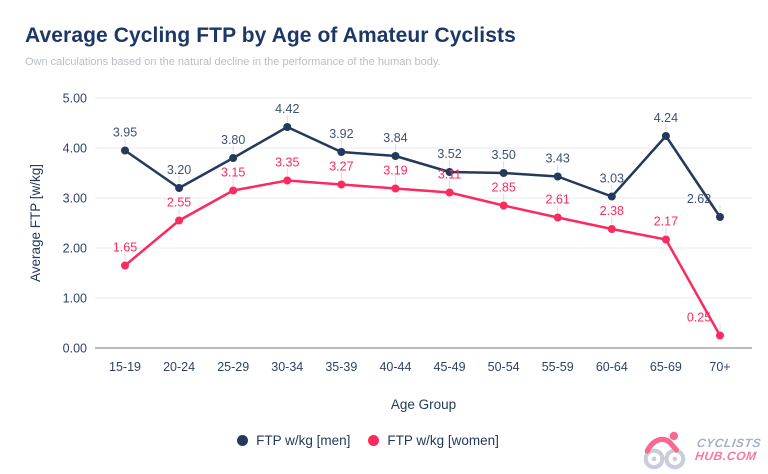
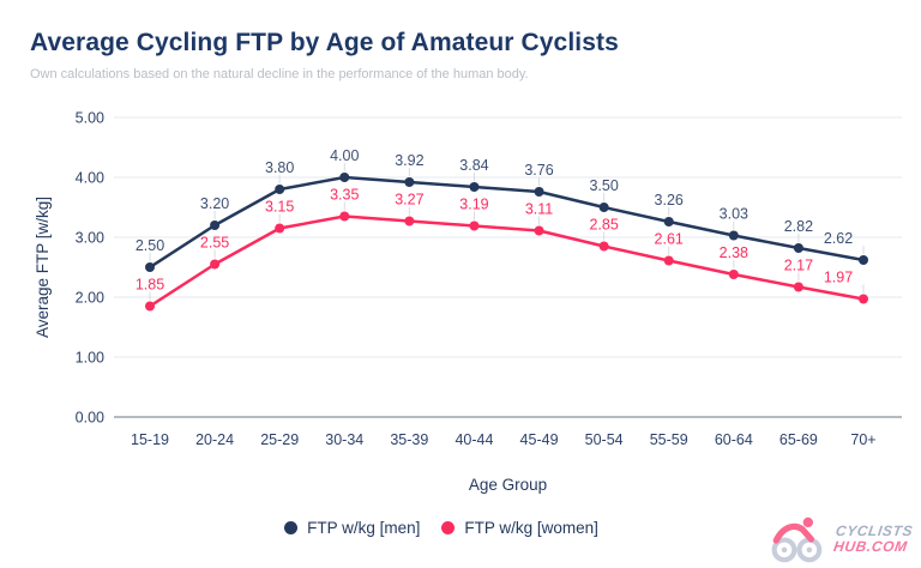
FTP w/kg [men]/15-19: 3.95 -> 2.50
FTP w/kg [women]/15-19: 1.65 -> 1.85
FTP w/kg [men]/30-34: 4.42 -> 4.00
FTP w/kg [men]/45-49: 3.52 -> 3.76
FTP w/kg [men]/55-59: 3.43 -> 3.26
FTP w/kg [men]/65-69: 4.24 -> 2.82
FTP w/kg [women]/70+: 0.25 -> 1.97
